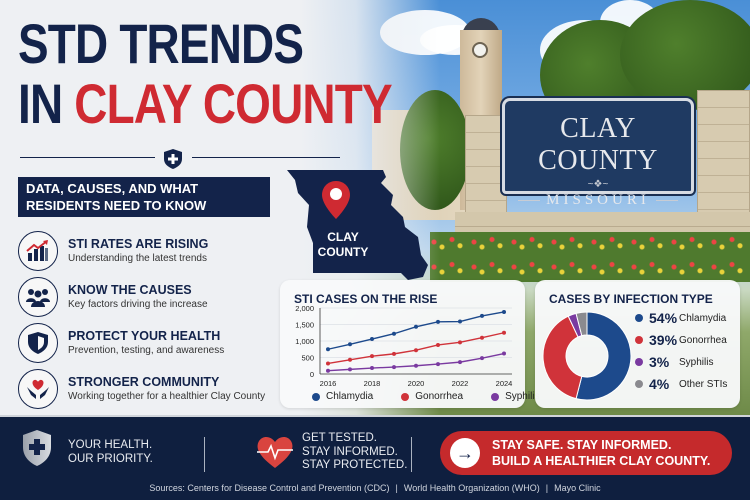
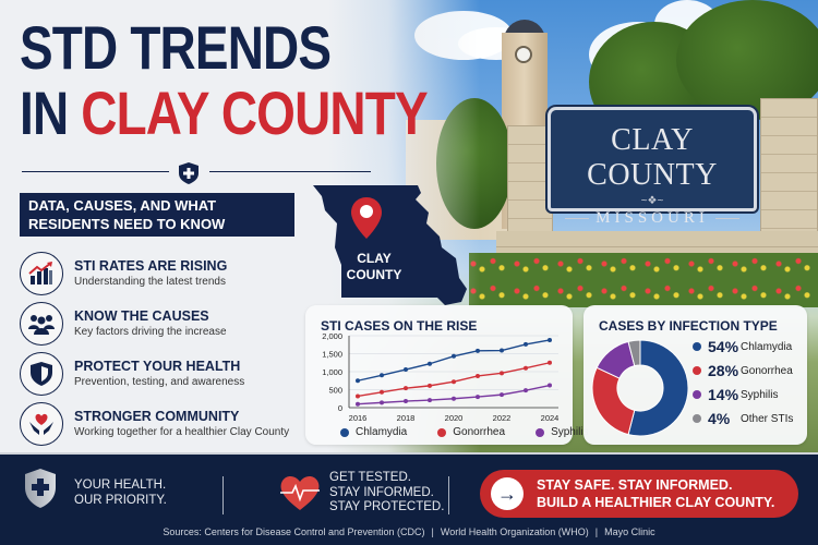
CASES BY INFECTION TYPE/Gonorrhea: 39% -> 28%
CASES BY INFECTION TYPE/Syphilis: 3% -> 14%
